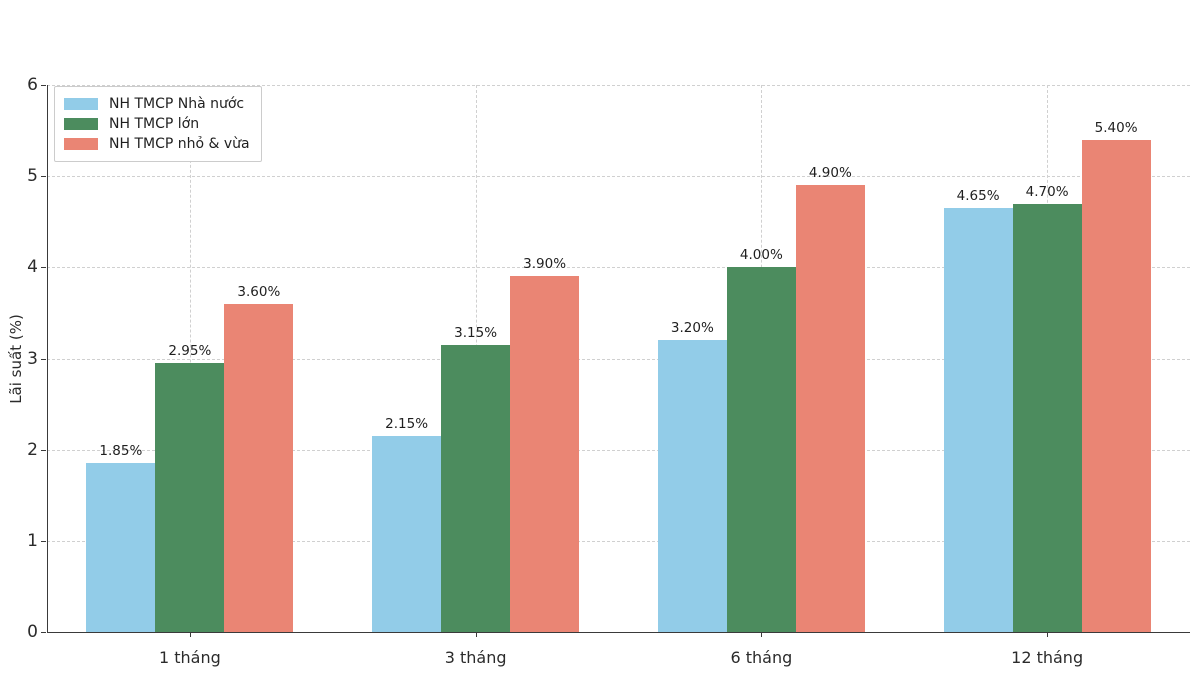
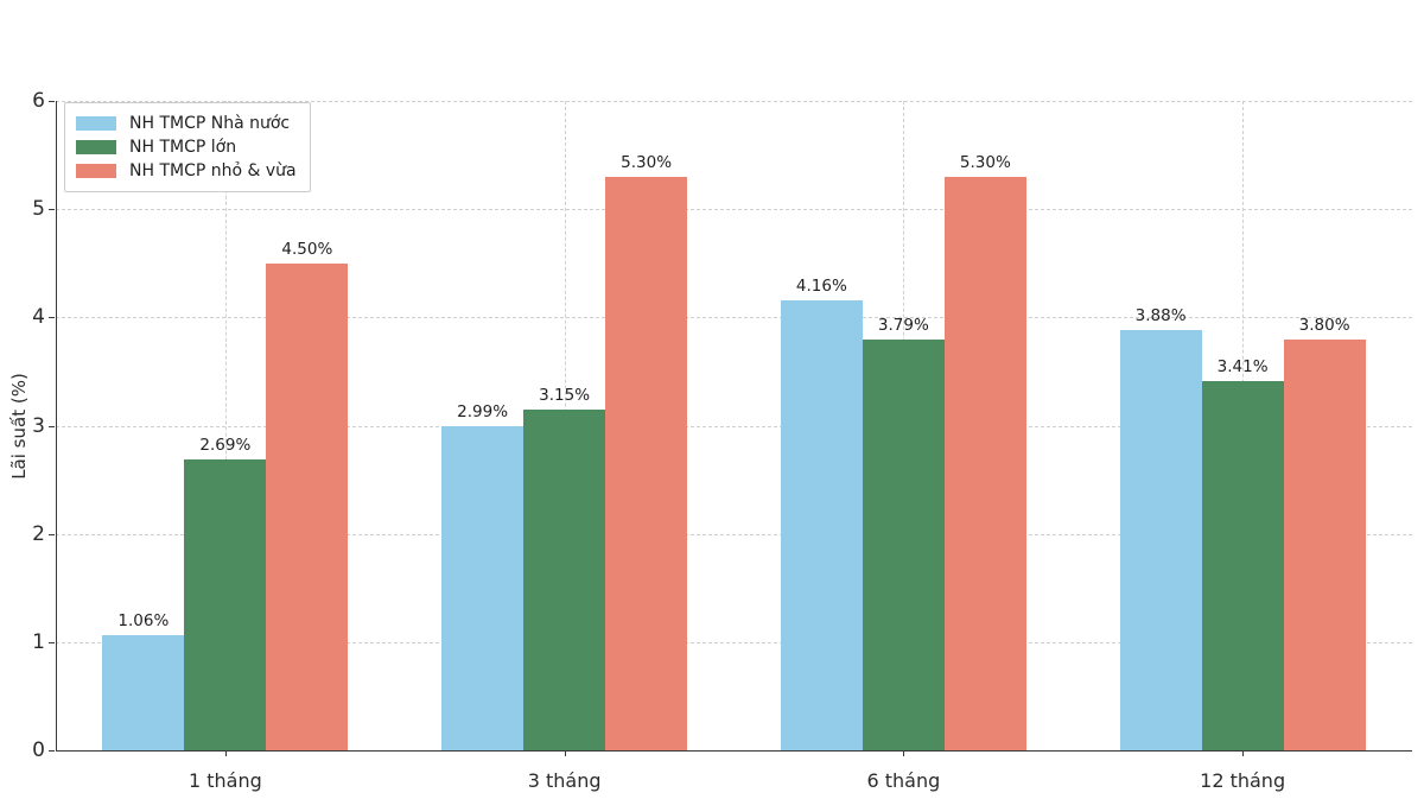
NH TMCP Nhà nước/1 tháng: 1.85% -> 1.06%
NH TMCP lớn/1 tháng: 2.95% -> 2.69%
NH TMCP nhỏ & vừa/1 tháng: 3.60% -> 4.50%
NH TMCP Nhà nước/3 tháng: 2.15% -> 2.99%
NH TMCP nhỏ & vừa/3 tháng: 3.90% -> 5.30%
NH TMCP Nhà nước/6 tháng: 3.20% -> 4.16%
NH TMCP lớn/6 tháng: 4.00% -> 3.79%
NH TMCP nhỏ & vừa/6 tháng: 4.90% -> 5.30%
NH TMCP Nhà nước/12 tháng: 4.65% -> 3.88%
NH TMCP lớn/12 tháng: 4.70% -> 3.41%
NH TMCP nhỏ & vừa/12 tháng: 5.40% -> 3.80%
